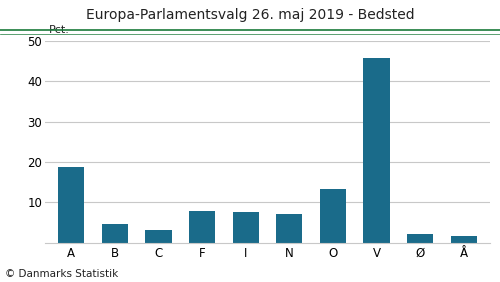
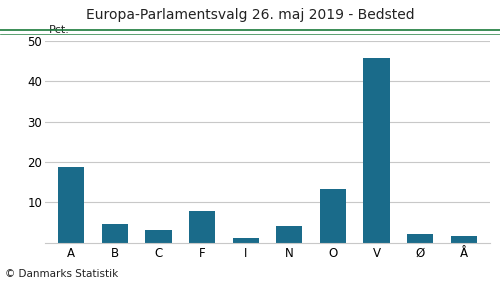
I: 7.5 -> 1.0
N: 7.0 -> 4.0
